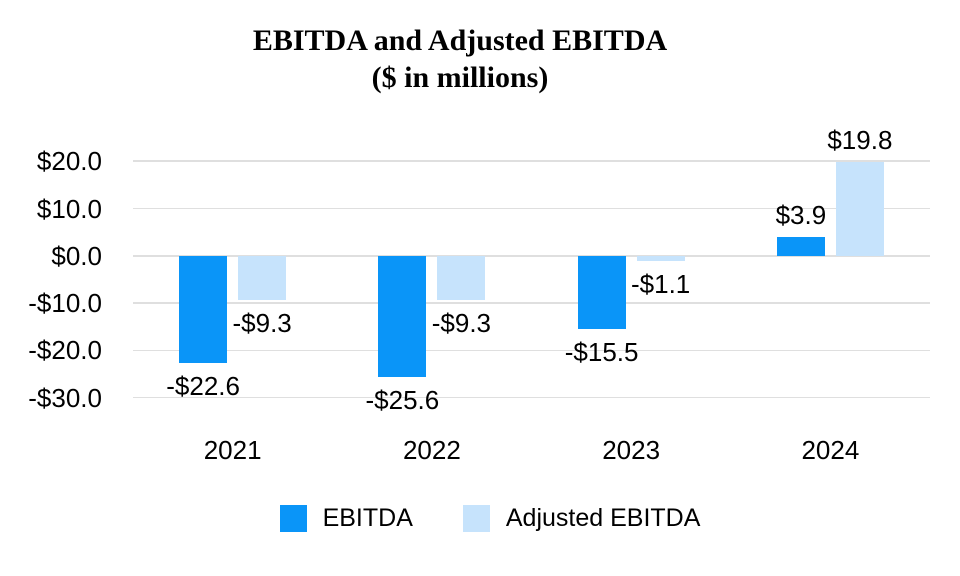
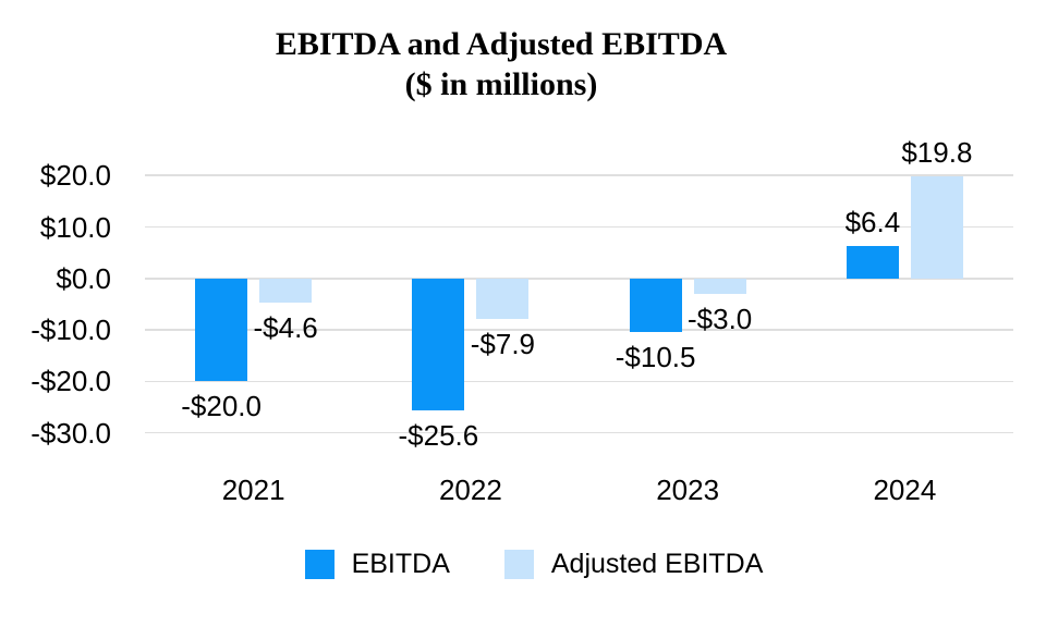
EBITDA/2021: -$22.6 -> -$20.0
Adjusted EBITDA/2021: -$9.3 -> -$4.6
Adjusted EBITDA/2022: -$9.3 -> -$7.9
EBITDA/2023: -$15.5 -> -$10.5
Adjusted EBITDA/2023: -$1.1 -> -$3.0
EBITDA/2024: $3.9 -> $6.4
